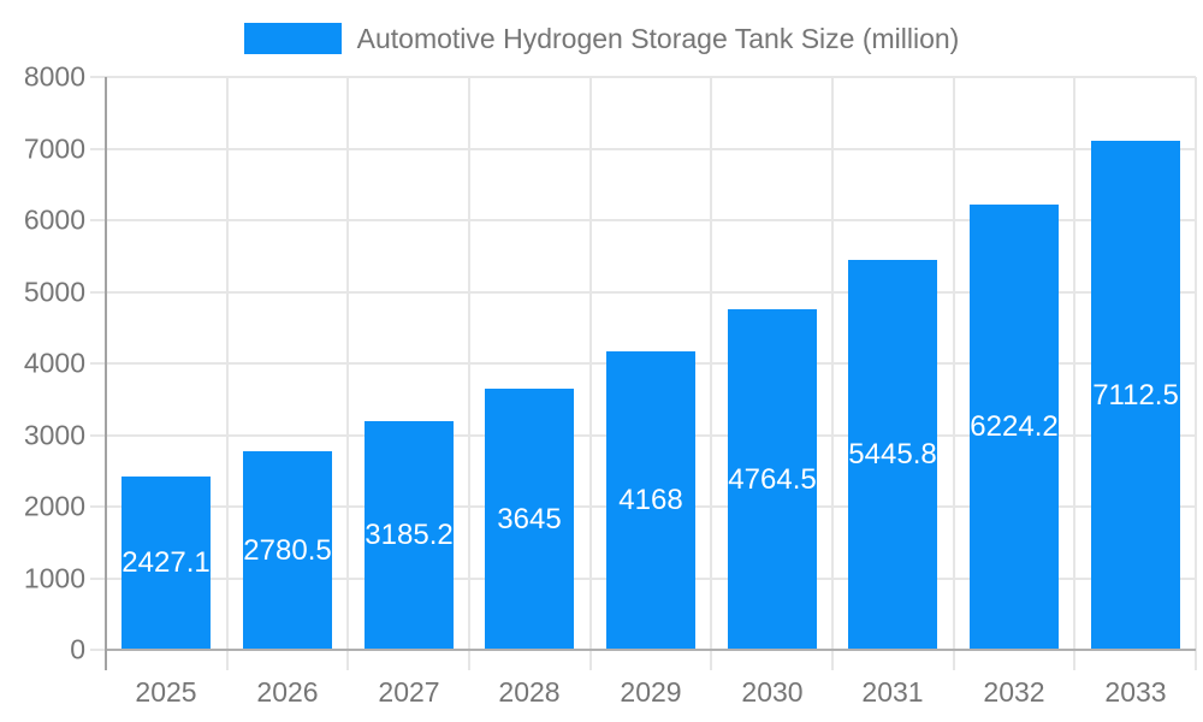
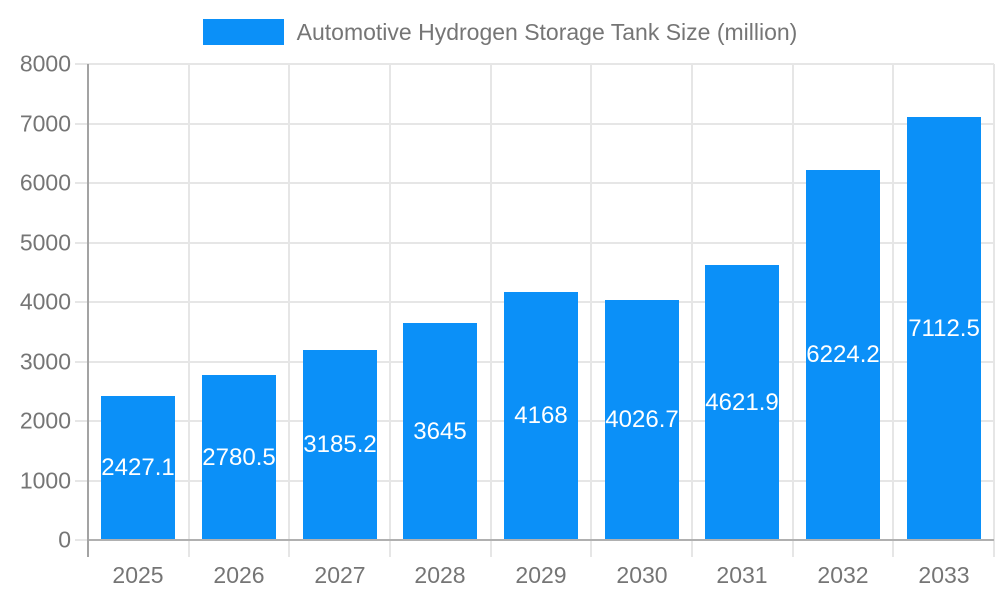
2030: 4764.5 -> 4026.7
2031: 5445.8 -> 4621.9
